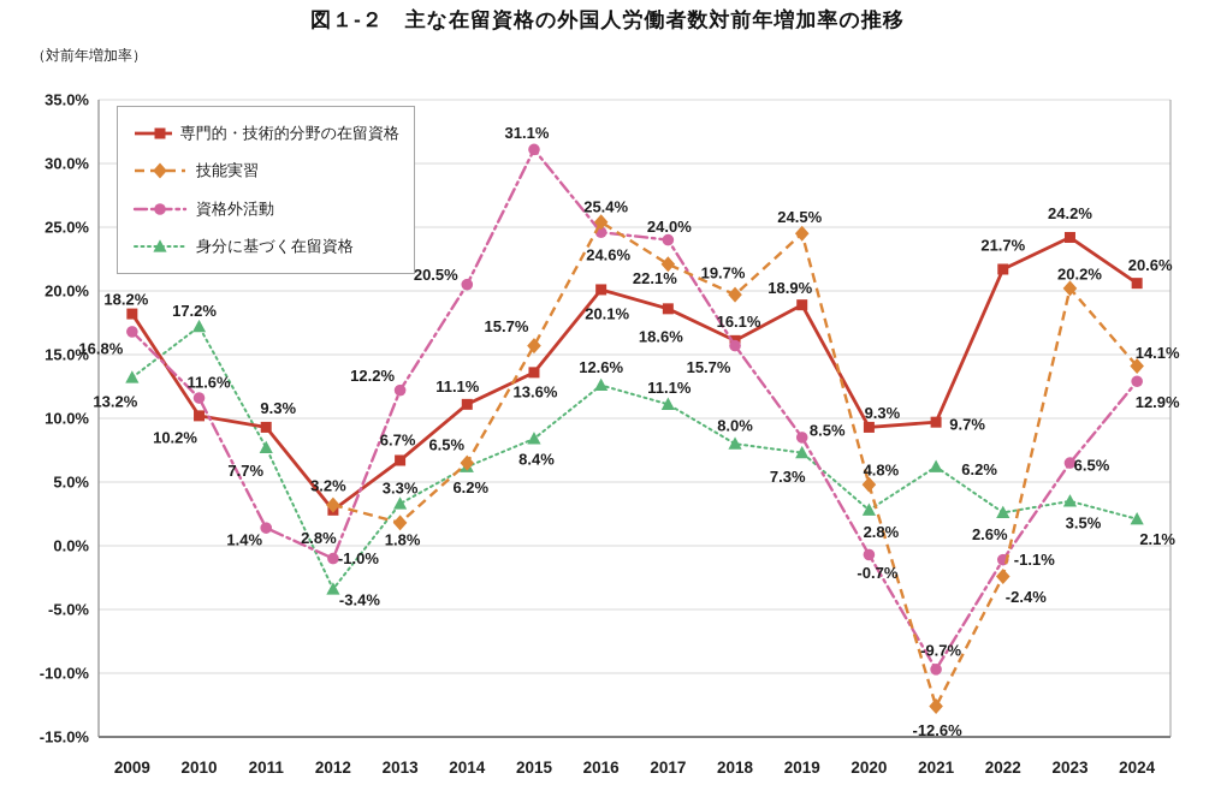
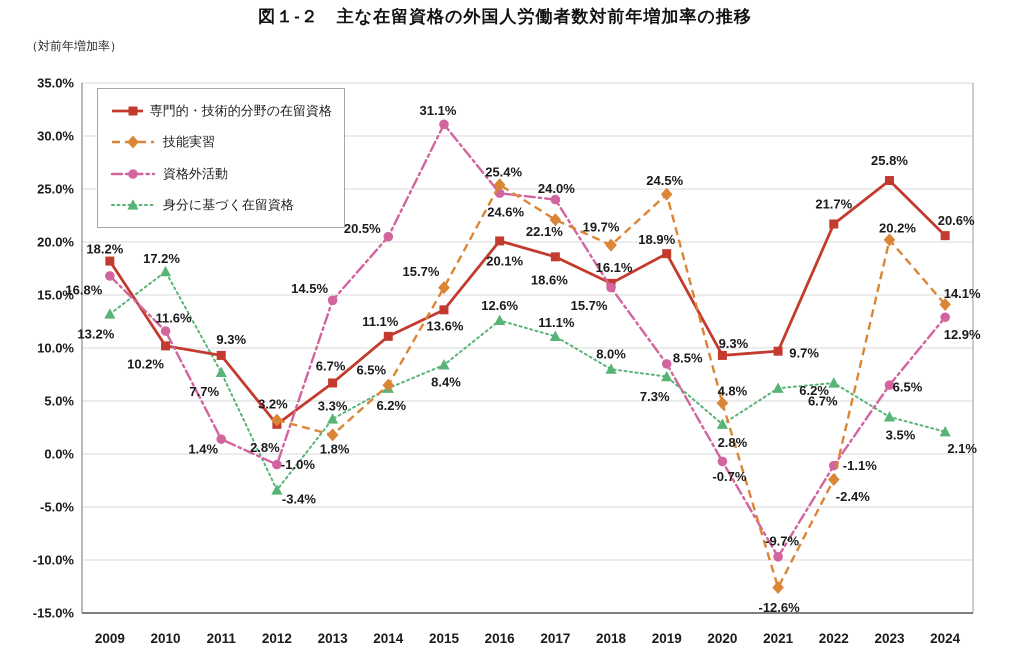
資格外活動/2013: 12.2% -> 14.5%
身分に基づく在留資格/2022: 2.6% -> 6.7%
専門的・技術的分野の在留資格/2023: 24.2% -> 25.8%
